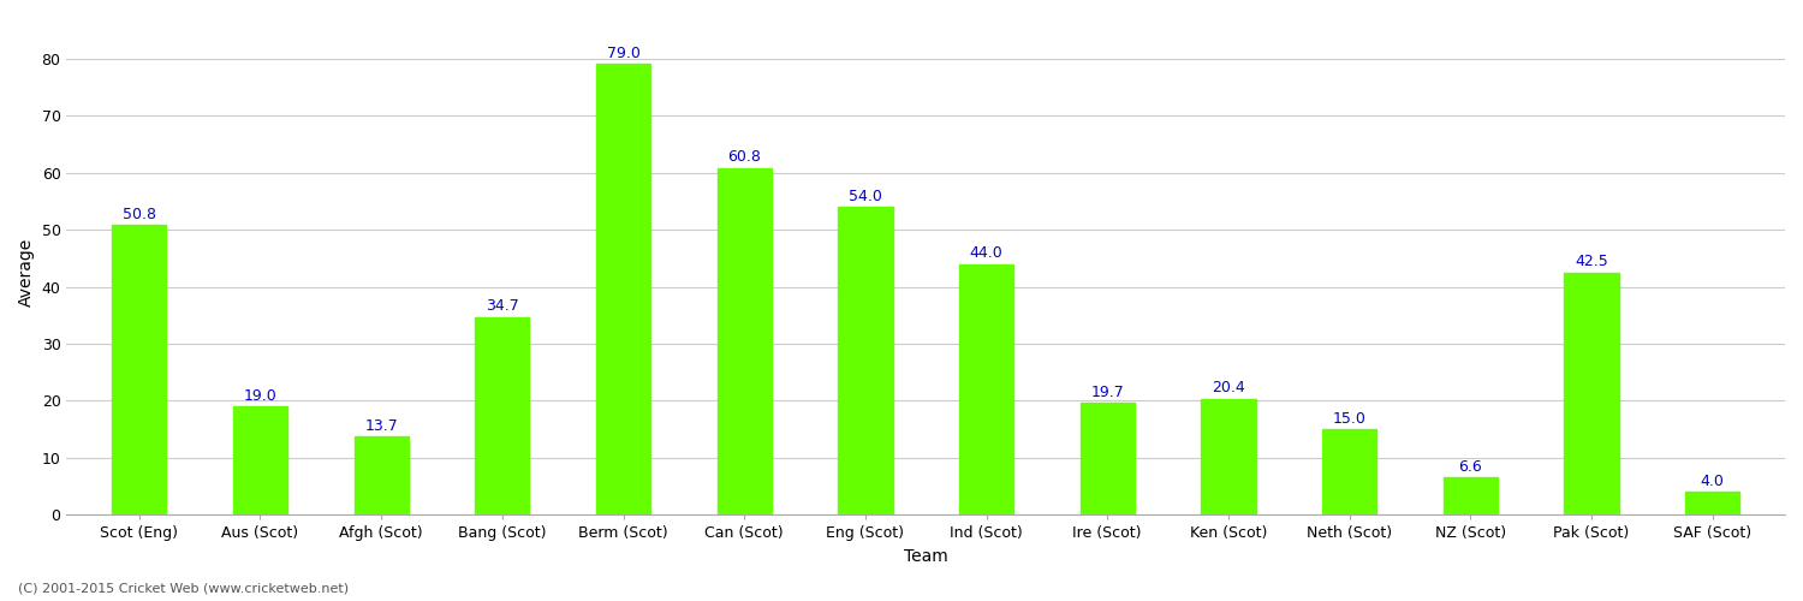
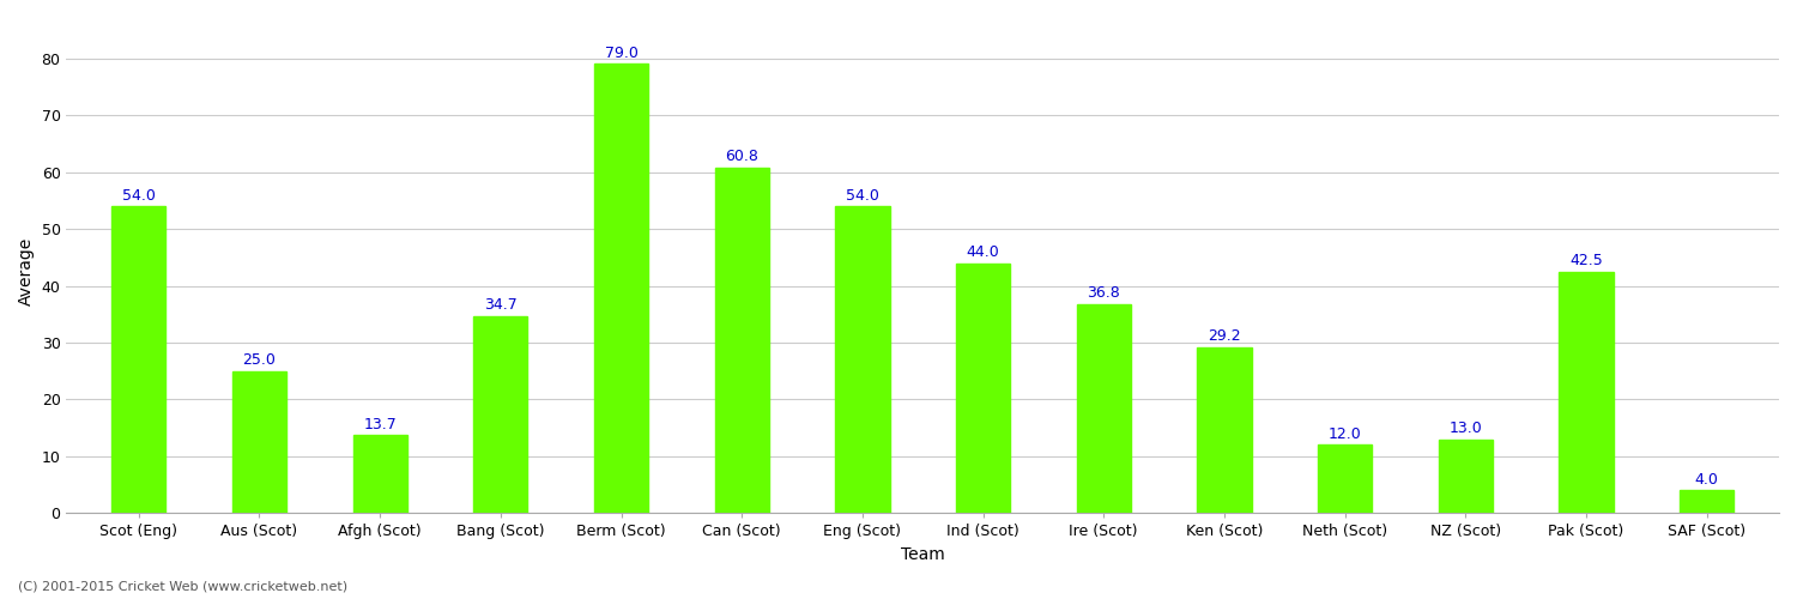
Scot (Eng): 50.8 -> 54.0
Aus (Scot): 19.0 -> 25.0
Ire (Scot): 19.7 -> 36.8
Ken (Scot): 20.4 -> 29.2
Neth (Scot): 15.0 -> 12.0
NZ (Scot): 6.6 -> 13.0
